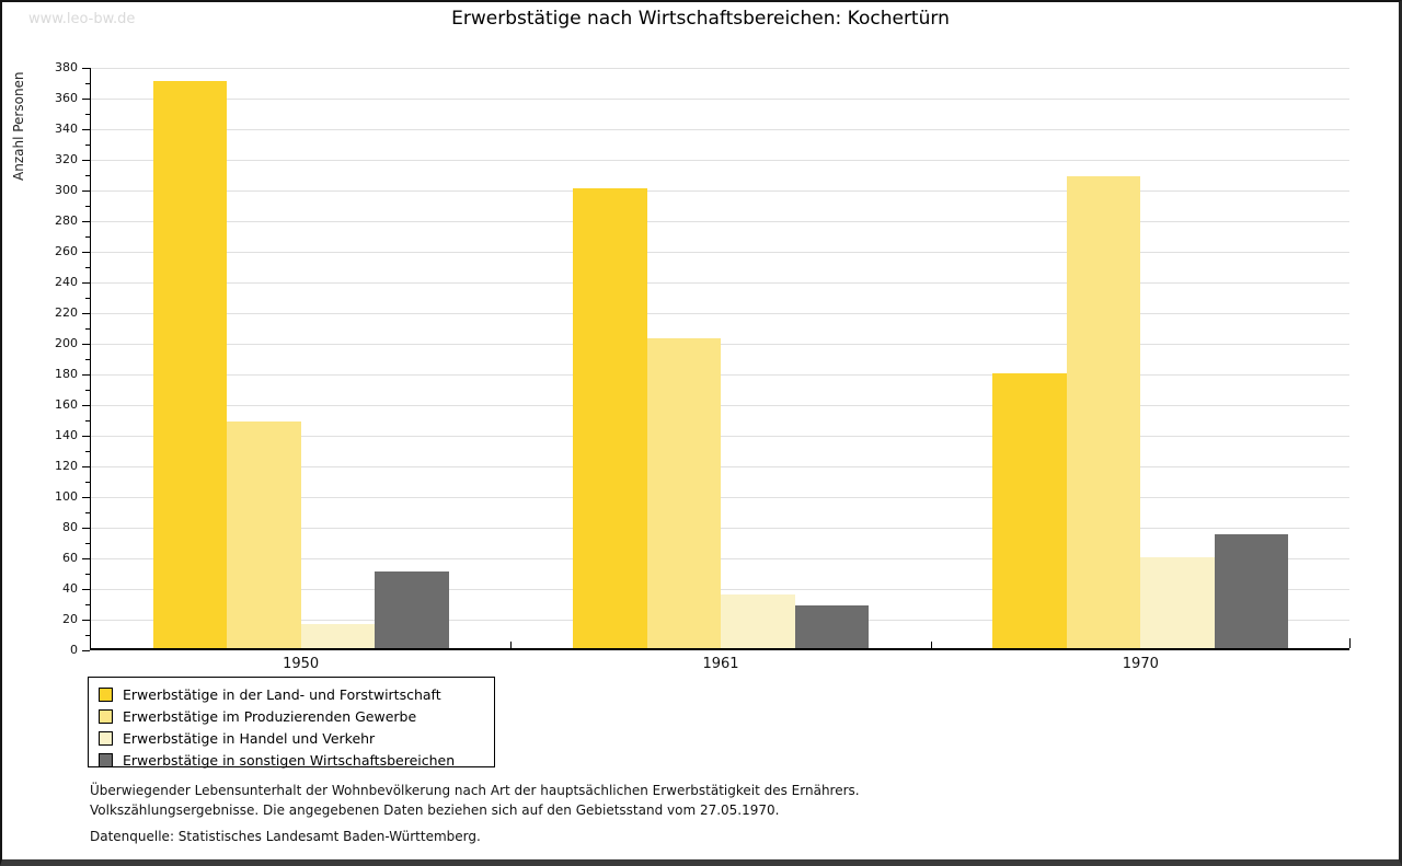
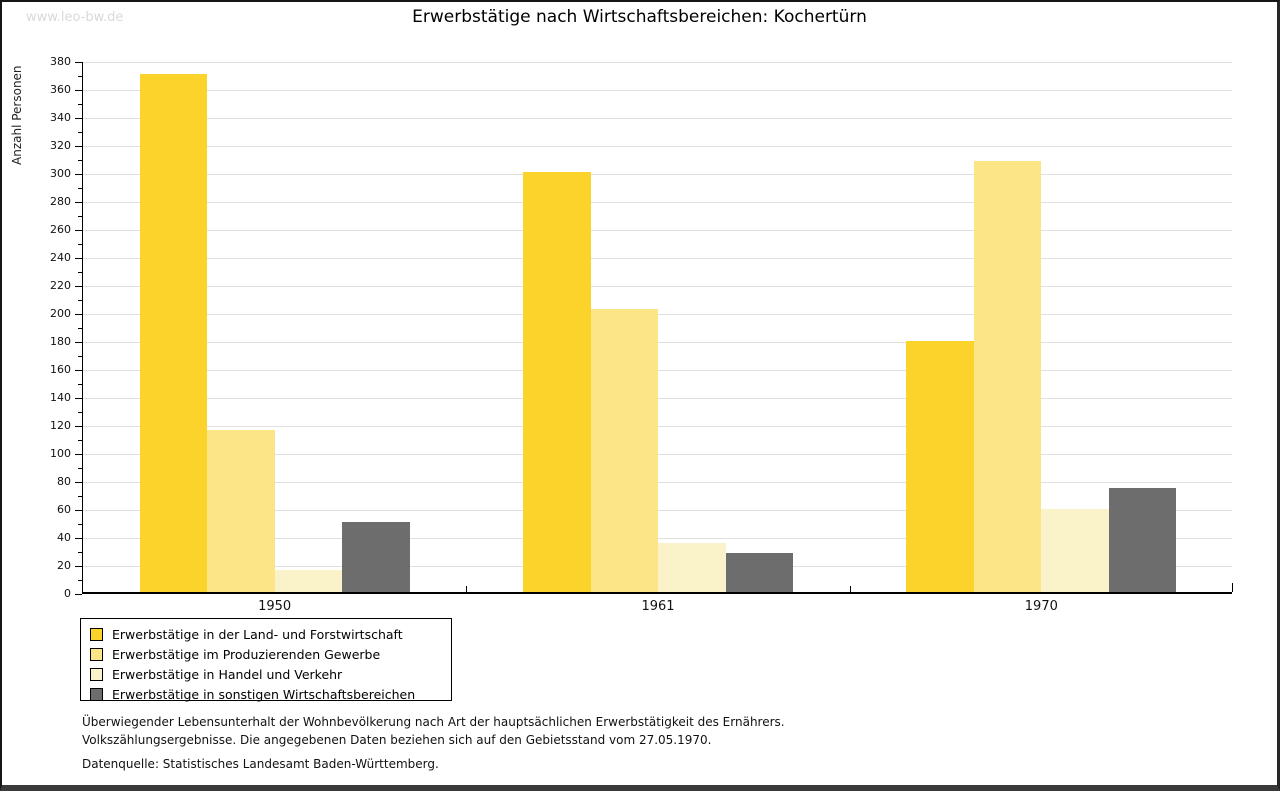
Erwerbstätige im Produzierenden Gewerbe/1950: 148 -> 116
